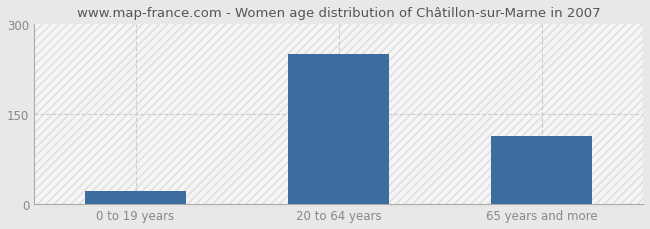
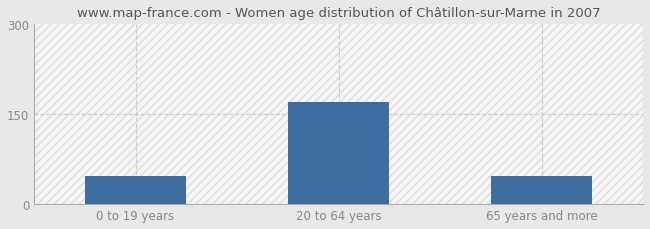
0 to 19 years: 22 -> 47
20 to 64 years: 250 -> 170
65 years and more: 114 -> 47
